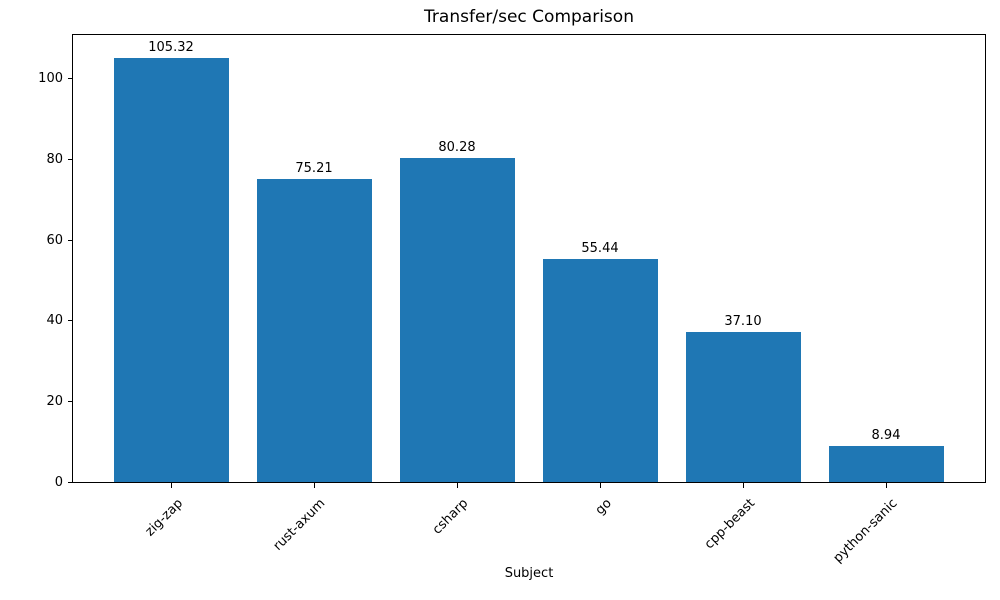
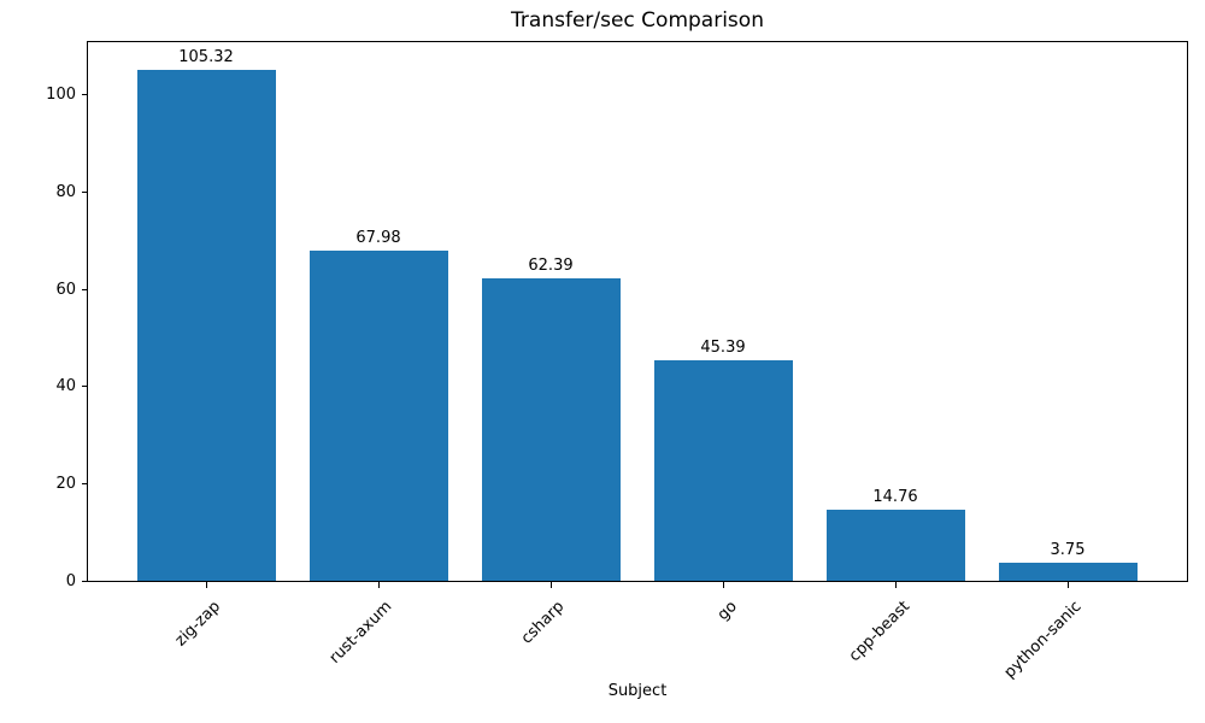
rust-axum: 75.21 -> 67.98
csharp: 80.28 -> 62.39
go: 55.44 -> 45.39
cpp-beast: 37.10 -> 14.76
python-sanic: 8.94 -> 3.75
